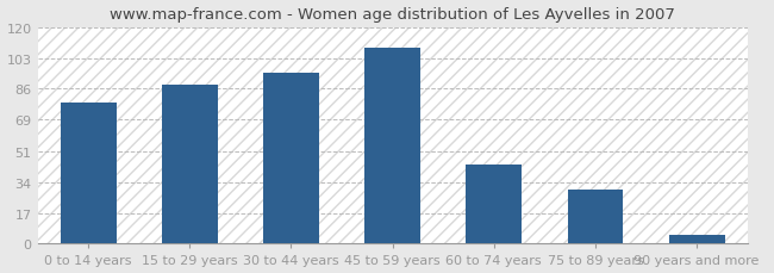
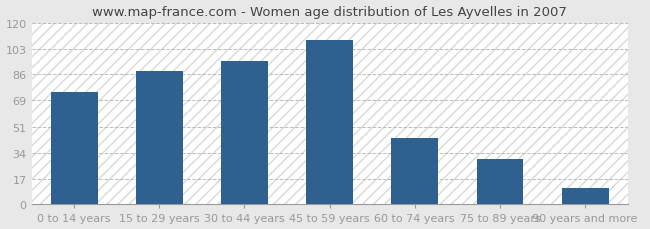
0 to 14 years: 78 -> 74
90 years and more: 5 -> 11
